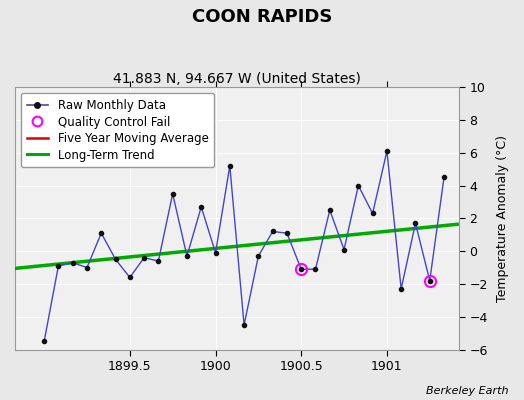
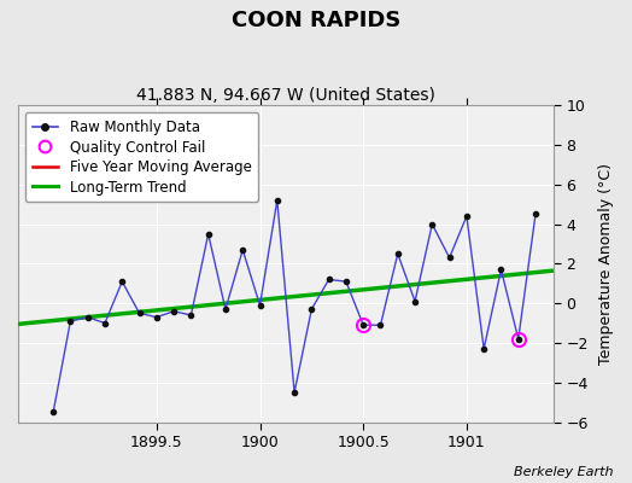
1899.5: -1.6 -> -0.7
1901: 6.1 -> 4.4
